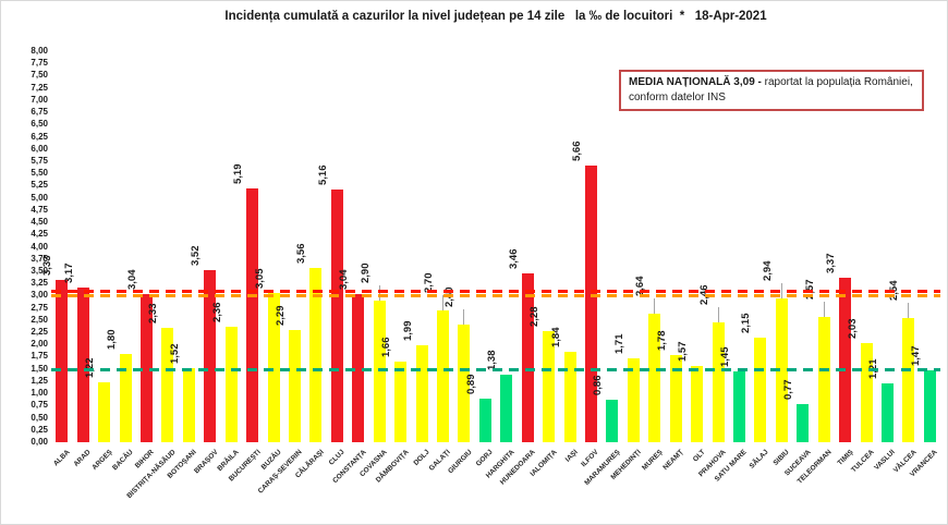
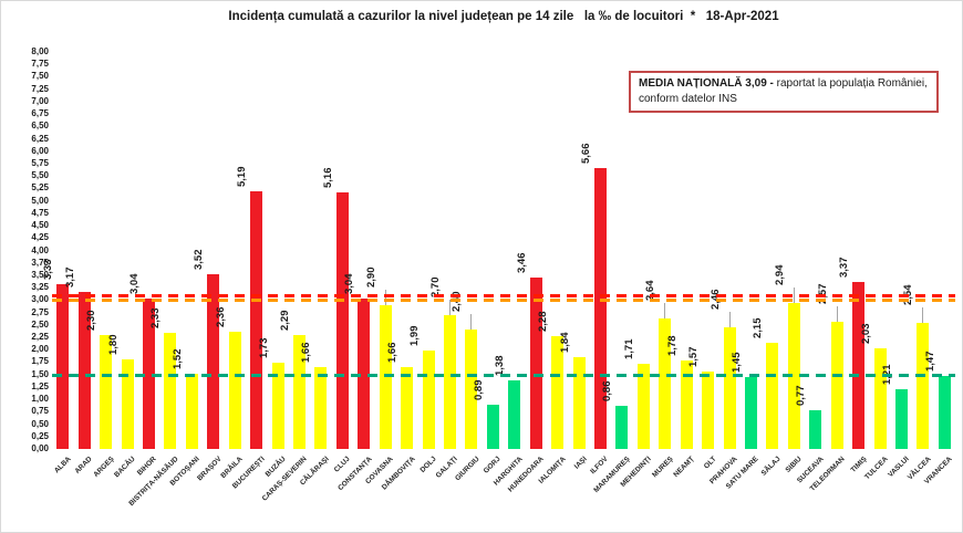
ARGEȘ: 1,22 -> 2,30
BUZĂU: 3,05 -> 1,73
CĂLĂRAȘI: 3,56 -> 1,66
